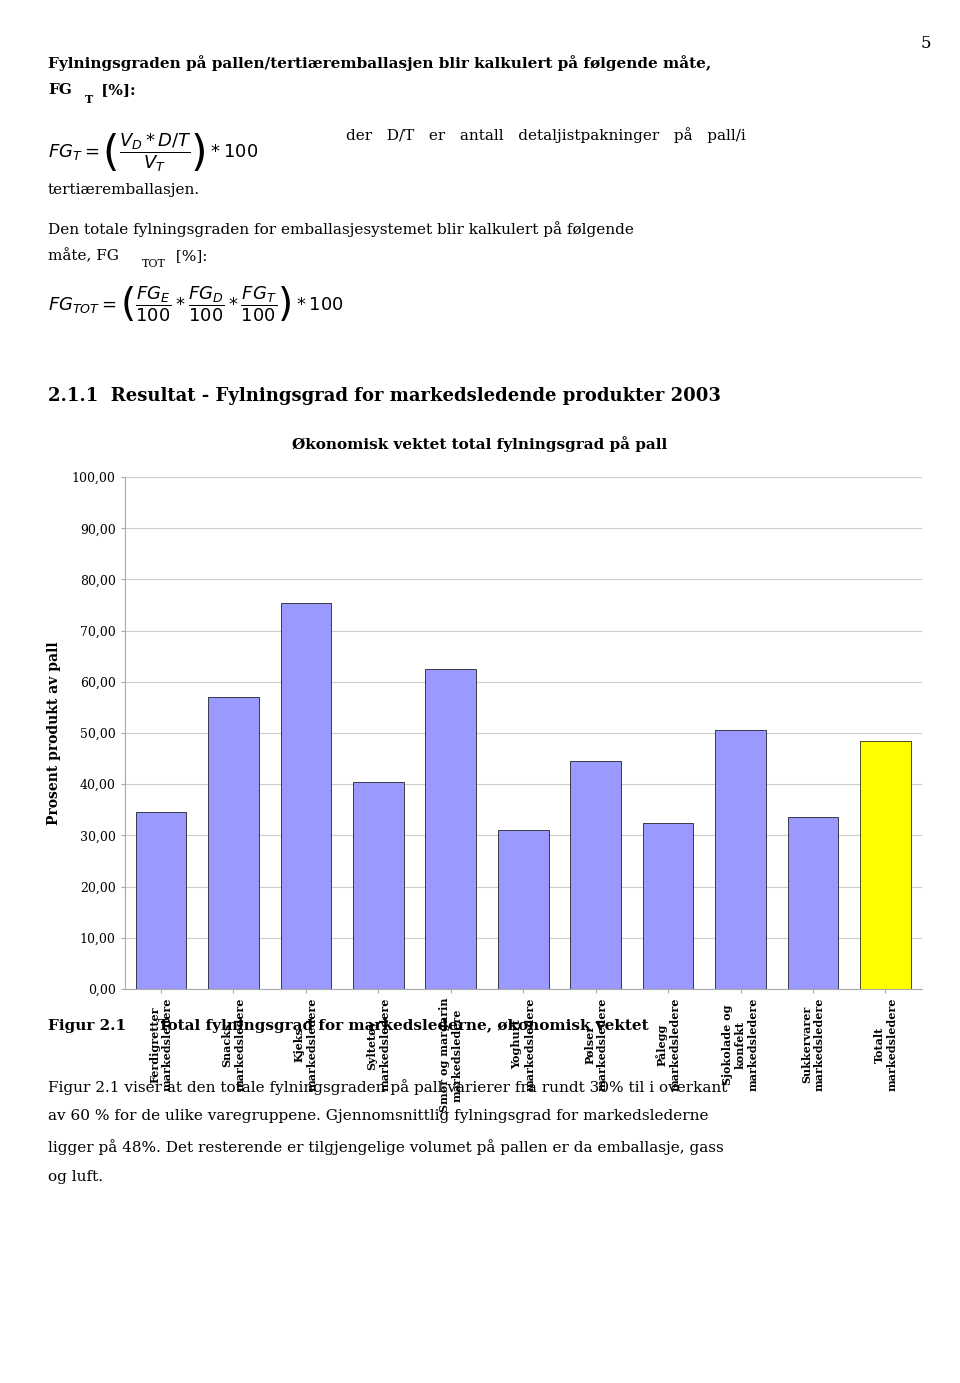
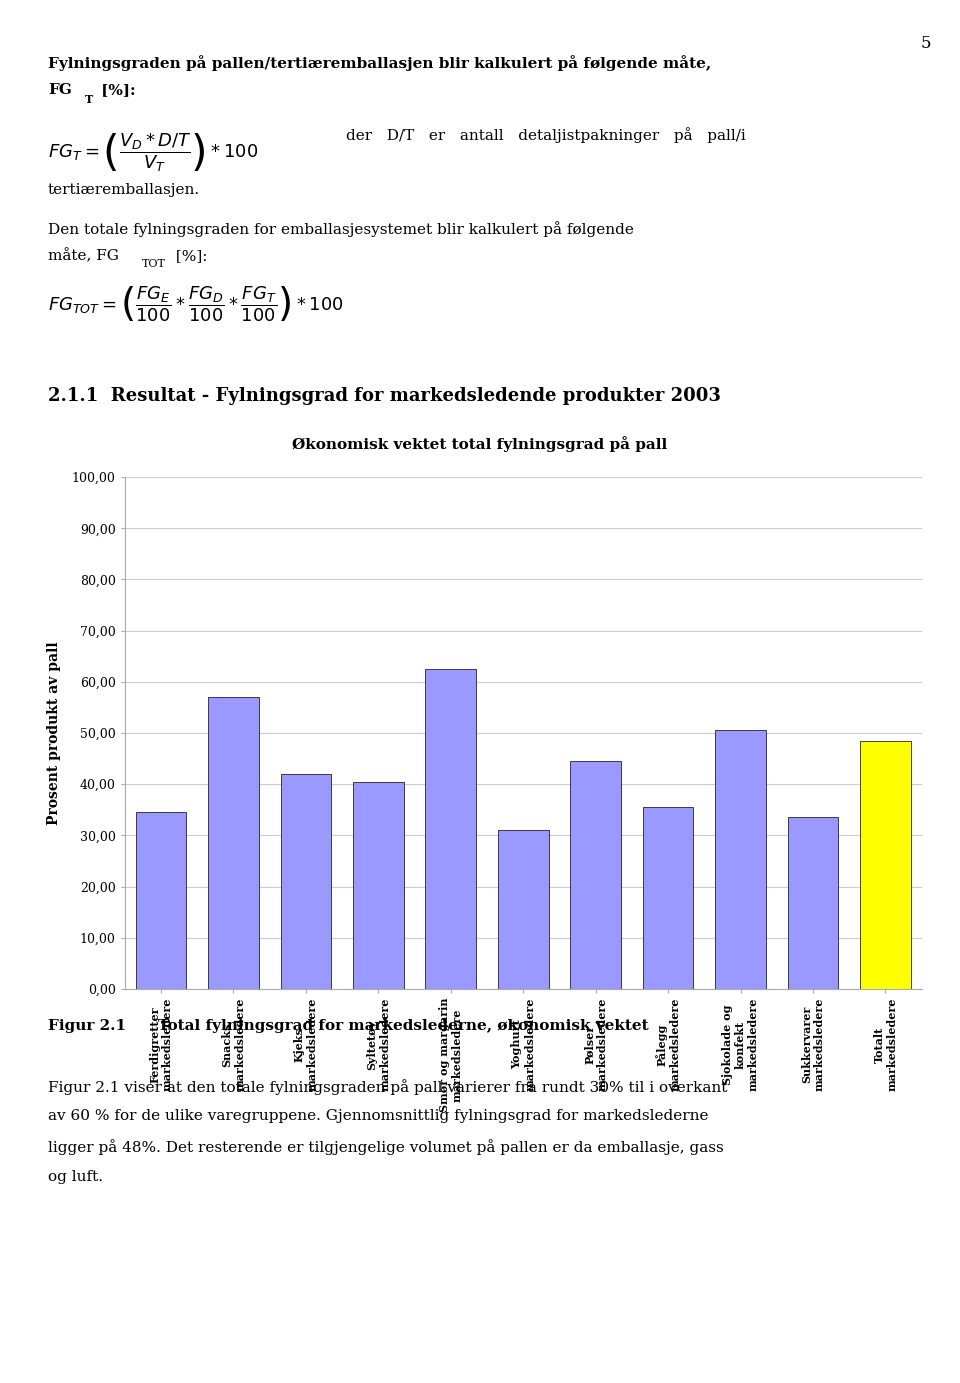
Kjeks markedsledere: 75,4 -> 42,0
Pålegg markedsledere: 32,4 -> 35,5
